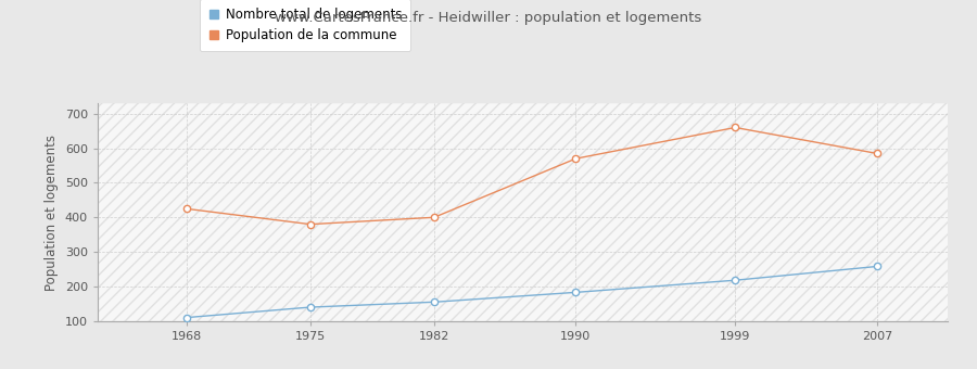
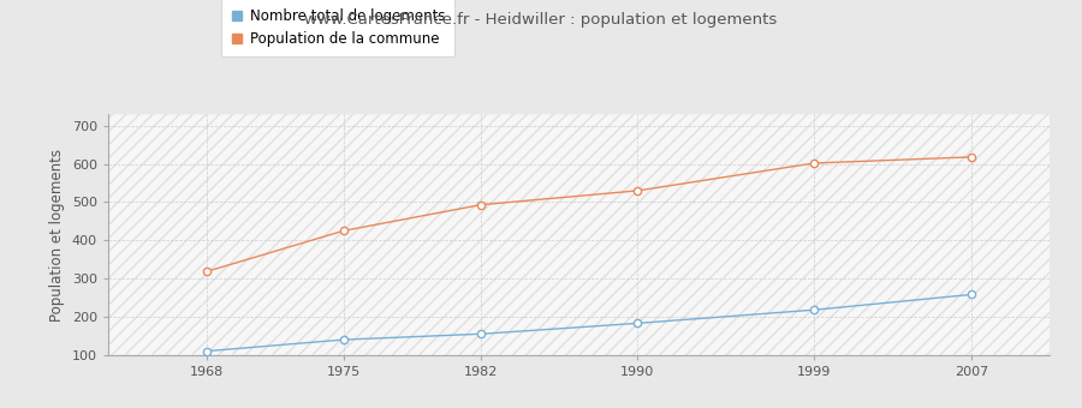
Population de la commune/1968: 425 -> 318
Population de la commune/1975: 380 -> 425
Population de la commune/1982: 400 -> 493
Population de la commune/1990: 570 -> 530
Population de la commune/1999: 660 -> 602
Population de la commune/2007: 585 -> 618
